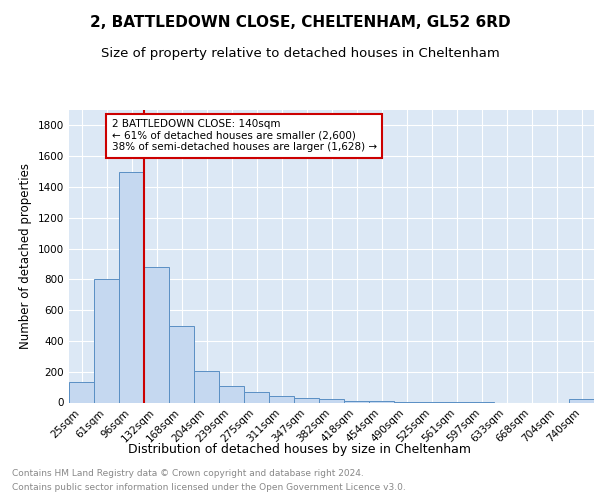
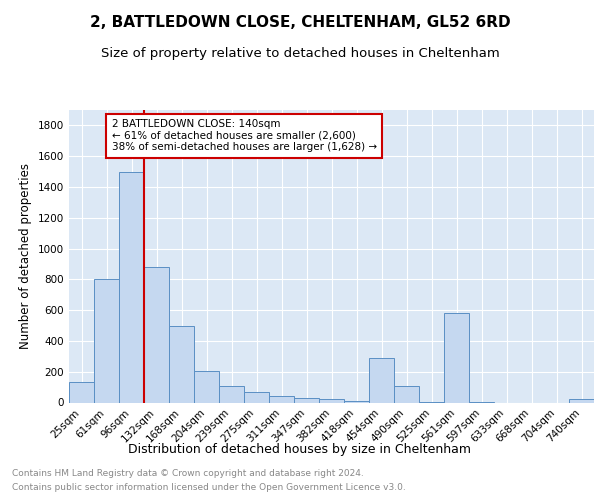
454sqm: 10 -> 290
490sqm: 0 -> 110
561sqm: 0 -> 580
